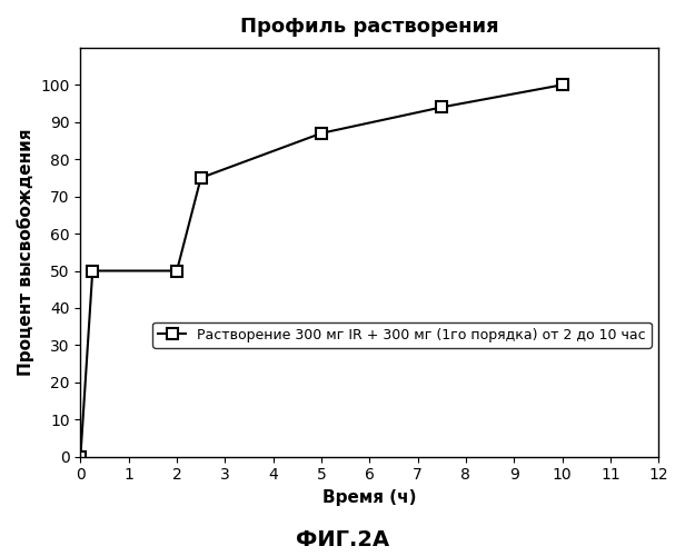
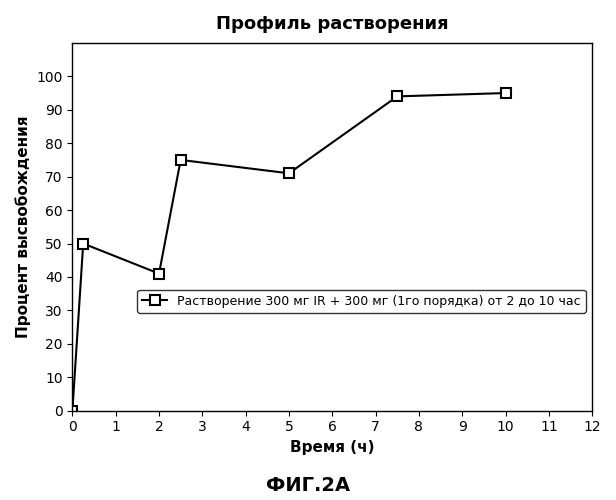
2: 50 -> 41
5: 87 -> 71
10: 100 -> 95
